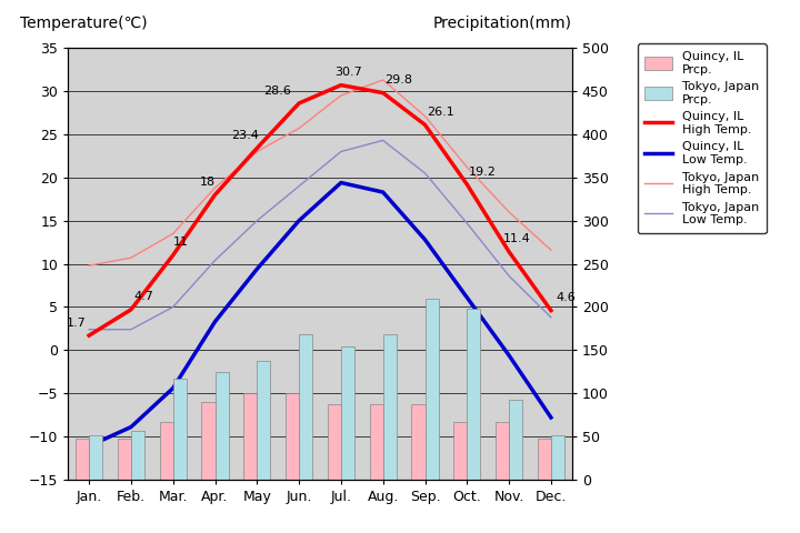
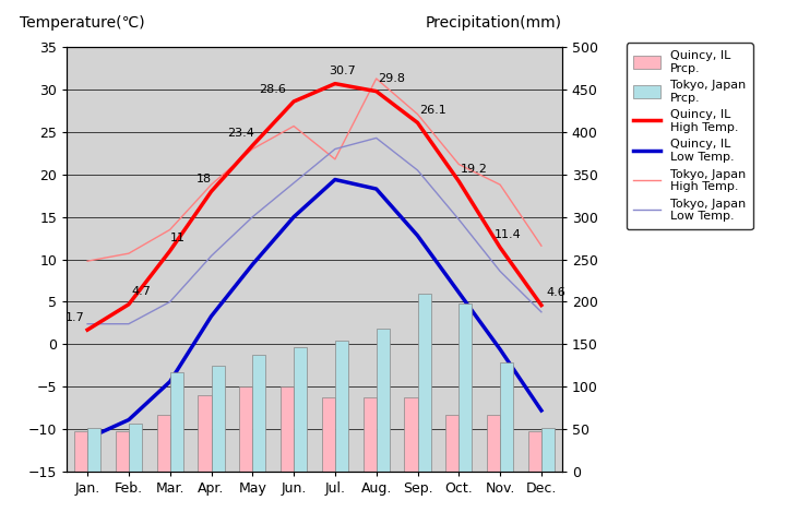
Tokyo, Japan Prcp./Jun.: 168 -> 146
Tokyo, Japan High Temp./Jul.: 29.5 -> 21.8
Tokyo, Japan High Temp./Nov.: 16.0 -> 18.8
Tokyo, Japan Prcp./Nov.: 93 -> 128
